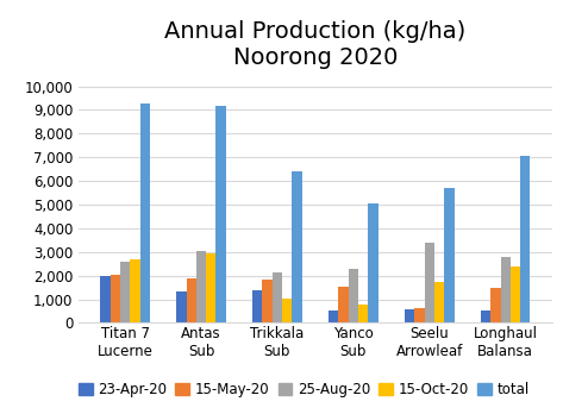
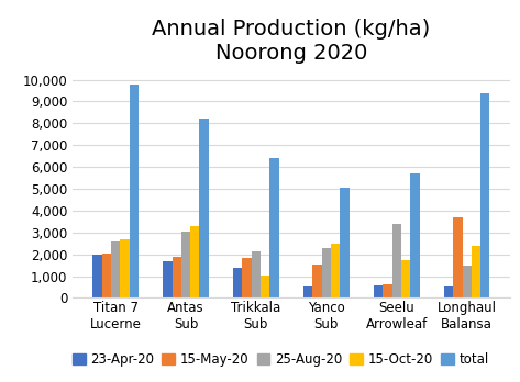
total/Titan 7 Lucerne: 9,300 -> 9,800
23-Apr-20/Antas Sub: 1,400 -> 1,700
15-Oct-20/Antas Sub: 3,000 -> 3,300
total/Antas Sub: 9,200 -> 8,200
15-Oct-20/Yanco Sub: 800 -> 2,500
15-May-20/Longhaul Balansa: 1,500 -> 3,700
25-Aug-20/Longhaul Balansa: 2,800 -> 1,500
total/Longhaul Balansa: 7,000 -> 9,400
